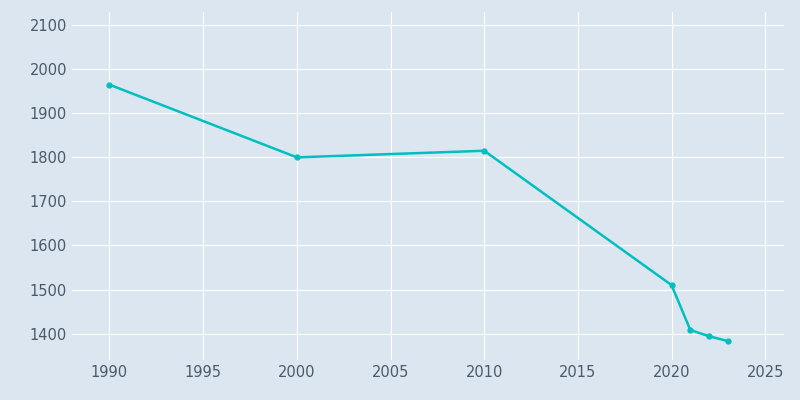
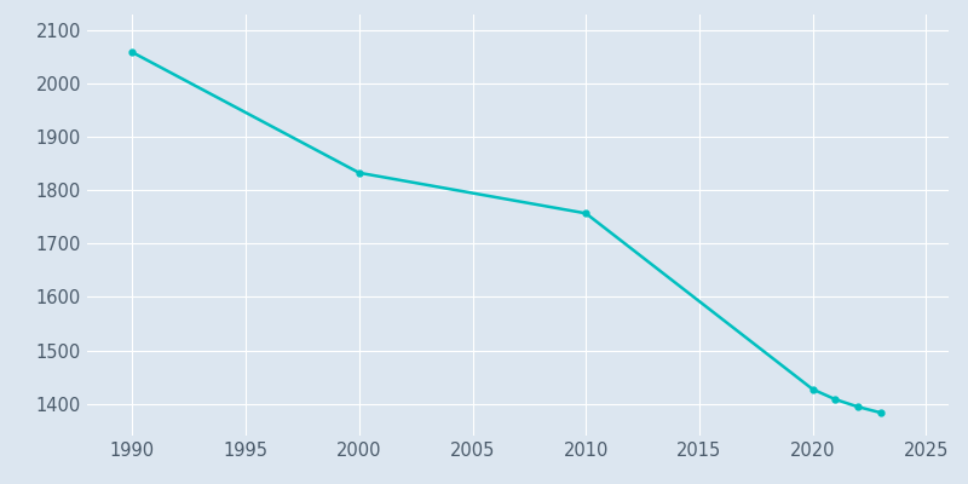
1990: 1965 -> 2059
2000: 1800 -> 1833
2010: 1815 -> 1757
2020: 1510 -> 1427
